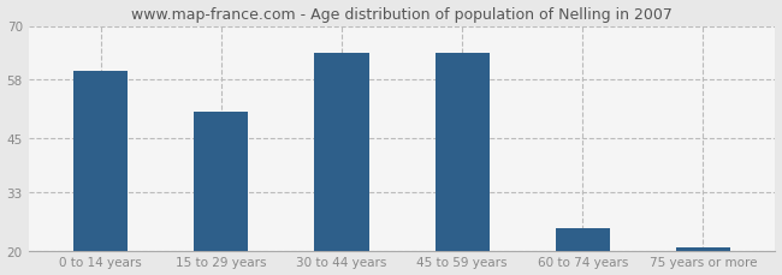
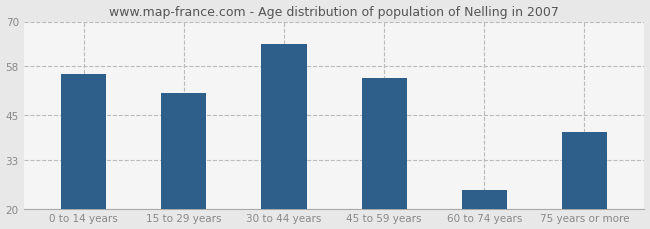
0 to 14 years: 60.0 -> 56.0
45 to 59 years: 64.0 -> 55.0
75 years or more: 20.8 -> 40.5
